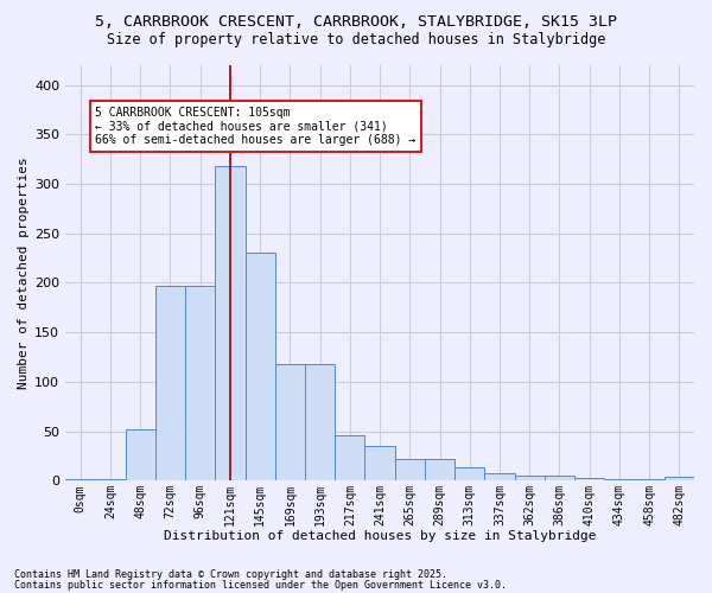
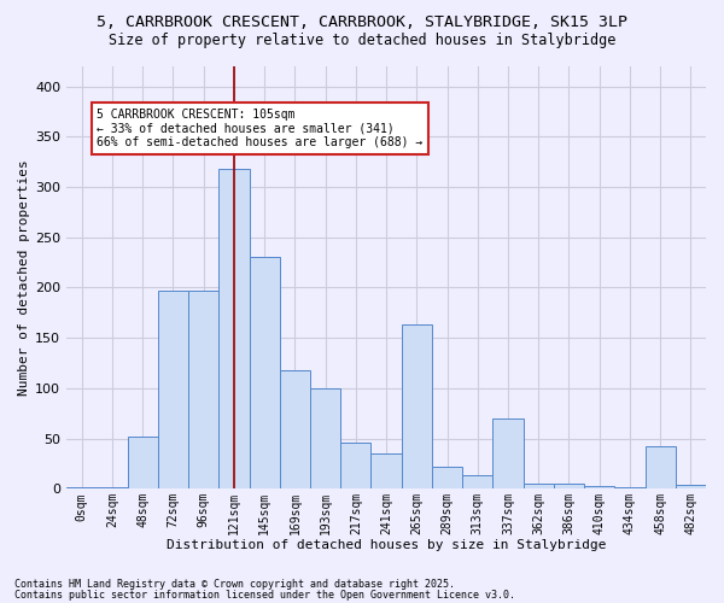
193sqm: 118 -> 100
265sqm: 22 -> 164
337sqm: 8 -> 70
458sqm: 1 -> 42
